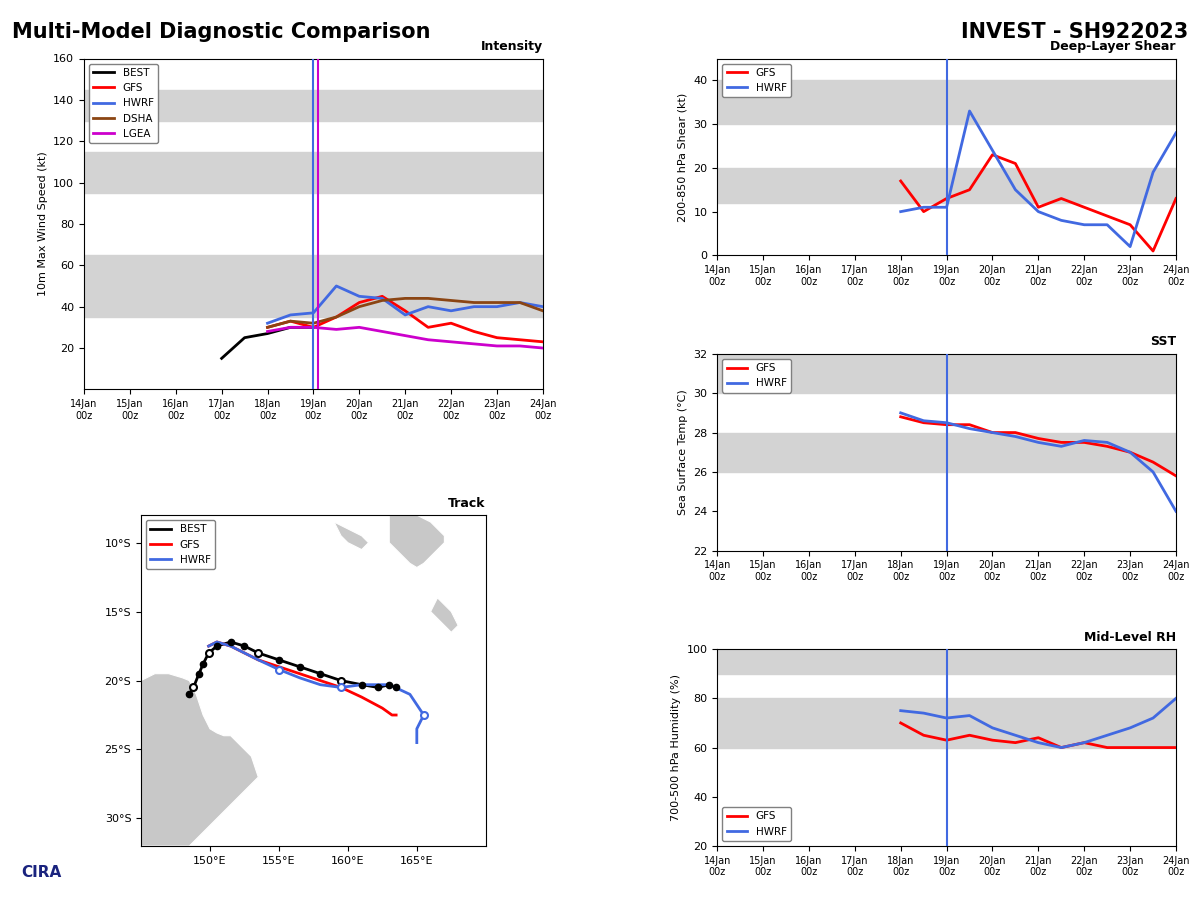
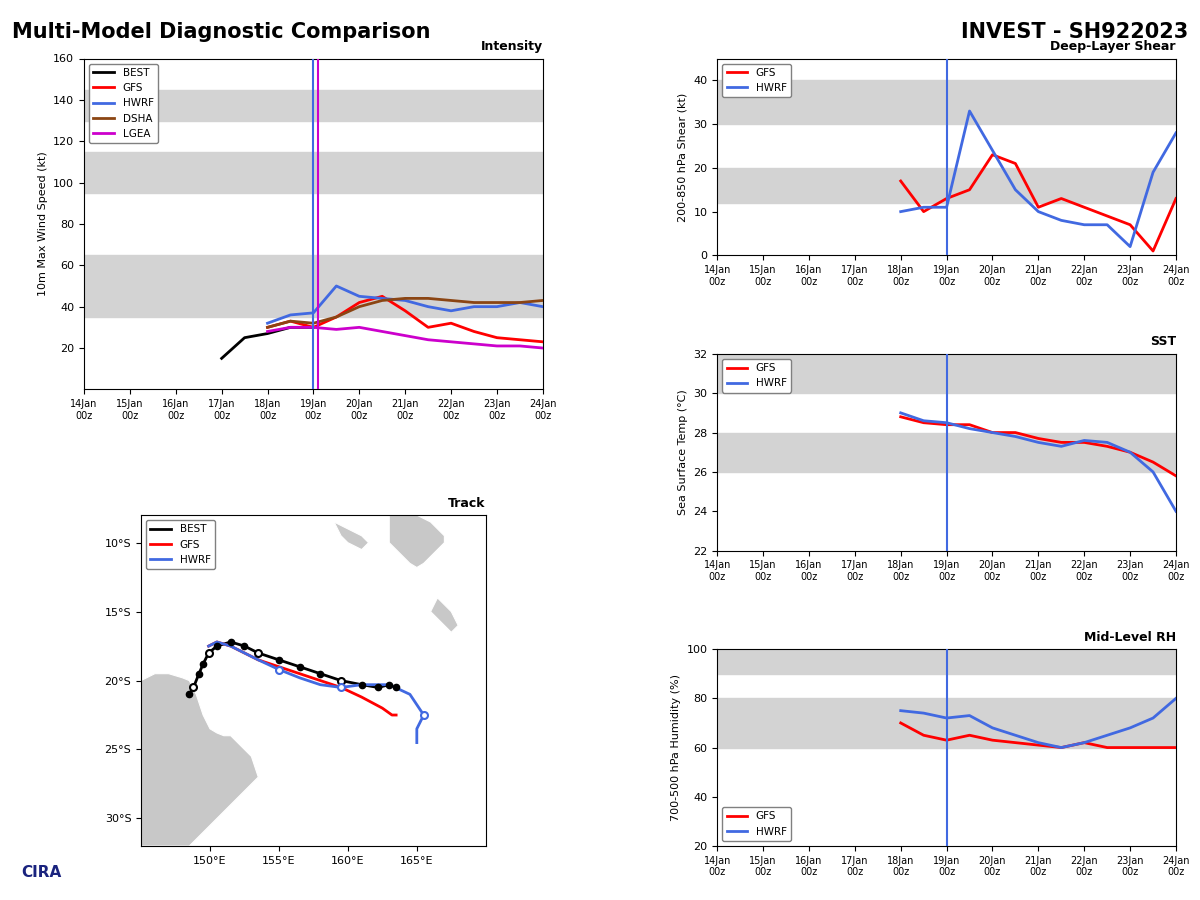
Intensity/HWRF/21Jan 00z: 36 -> 43
Intensity/DSHA/24Jan 00z: 38 -> 43
Mid-Level RH/GFS/21Jan 00z: 64 -> 61
